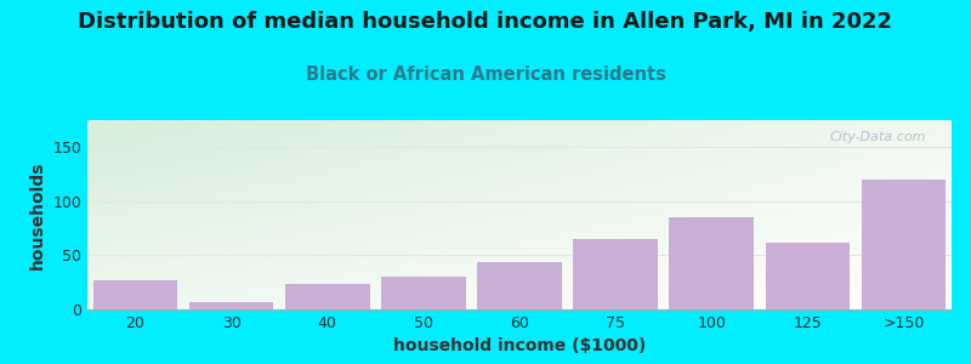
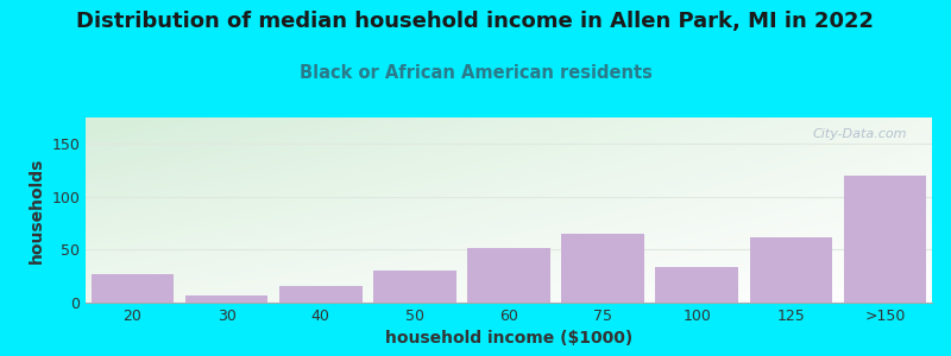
40: 24 -> 16
60: 44 -> 52
100: 85 -> 34
